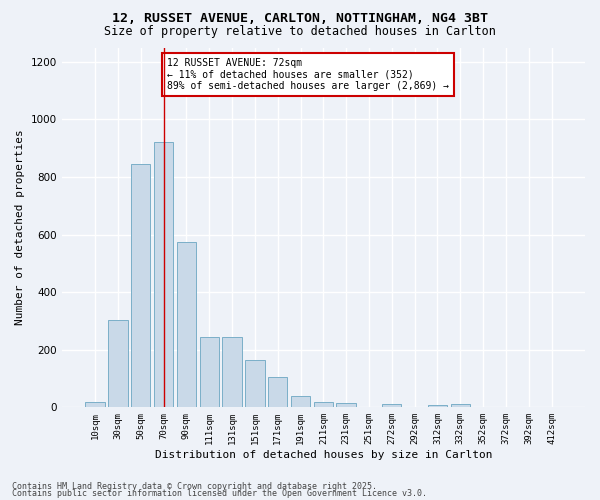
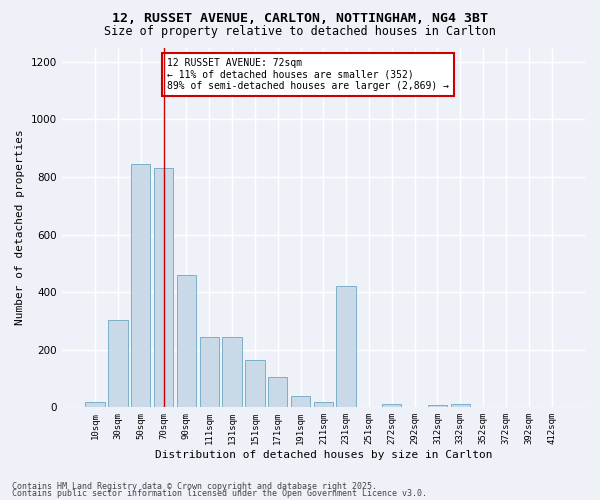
70sqm: 920 -> 830
90sqm: 575 -> 460
231sqm: 15 -> 420
